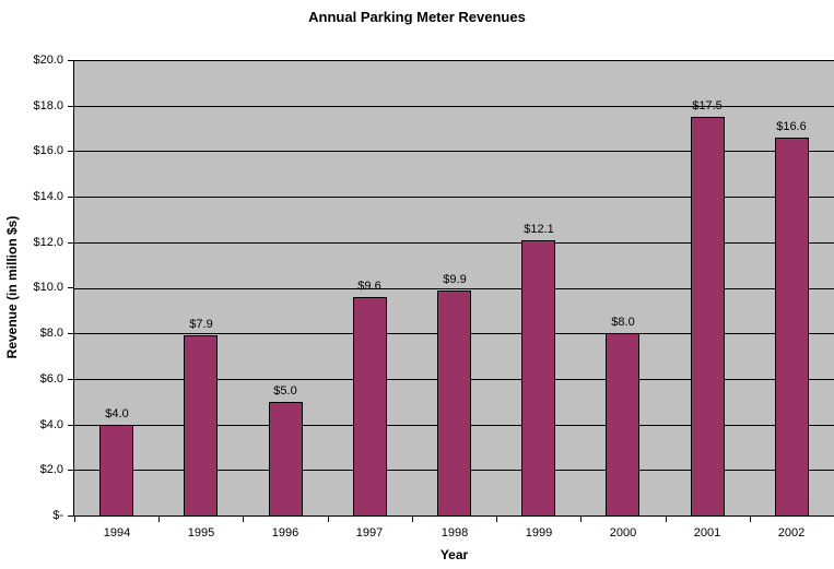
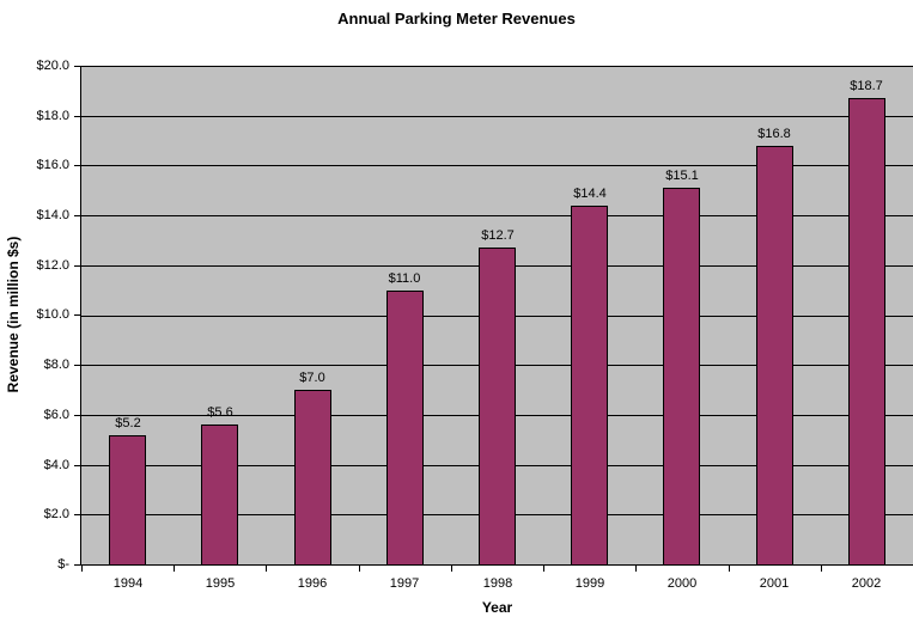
1994: $4.0 -> $5.2
1995: $7.9 -> $5.6
1996: $5.0 -> $7.0
1997: $9.6 -> $11.0
1998: $9.9 -> $12.7
1999: $12.1 -> $14.4
2000: $8.0 -> $15.1
2001: $17.5 -> $16.8
2002: $16.6 -> $18.7
